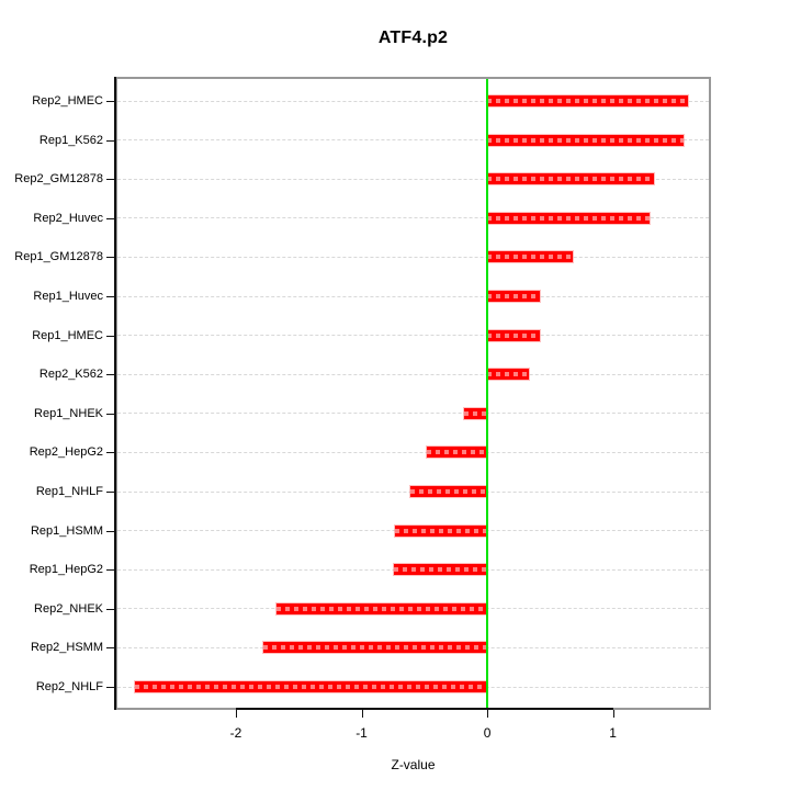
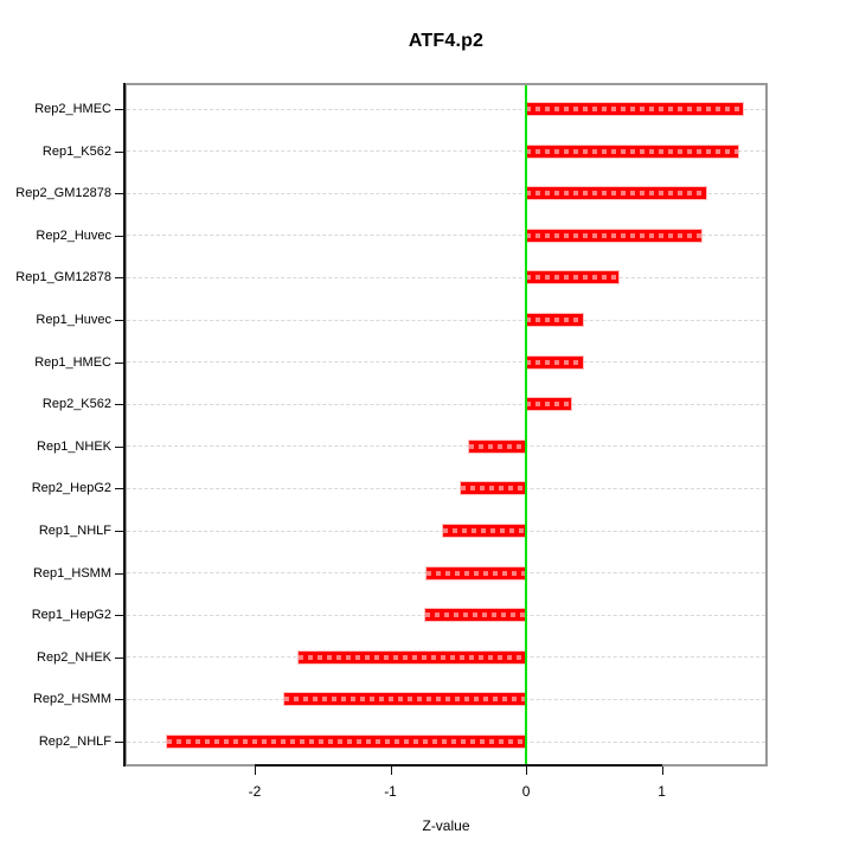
Rep1_NHEK: -0.18 -> -0.42
Rep2_NHLF: -2.80 -> -2.65
